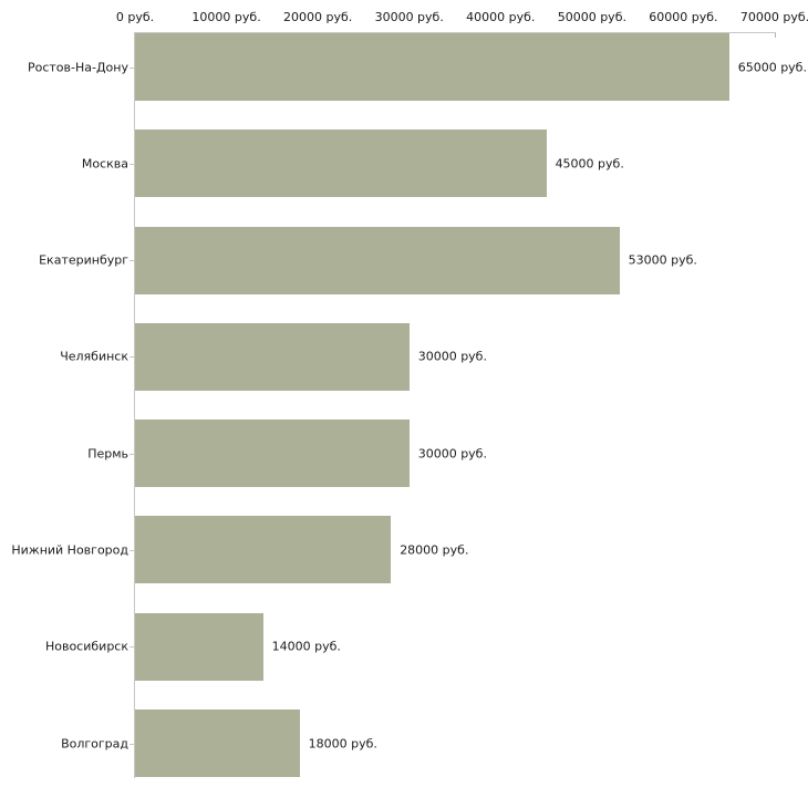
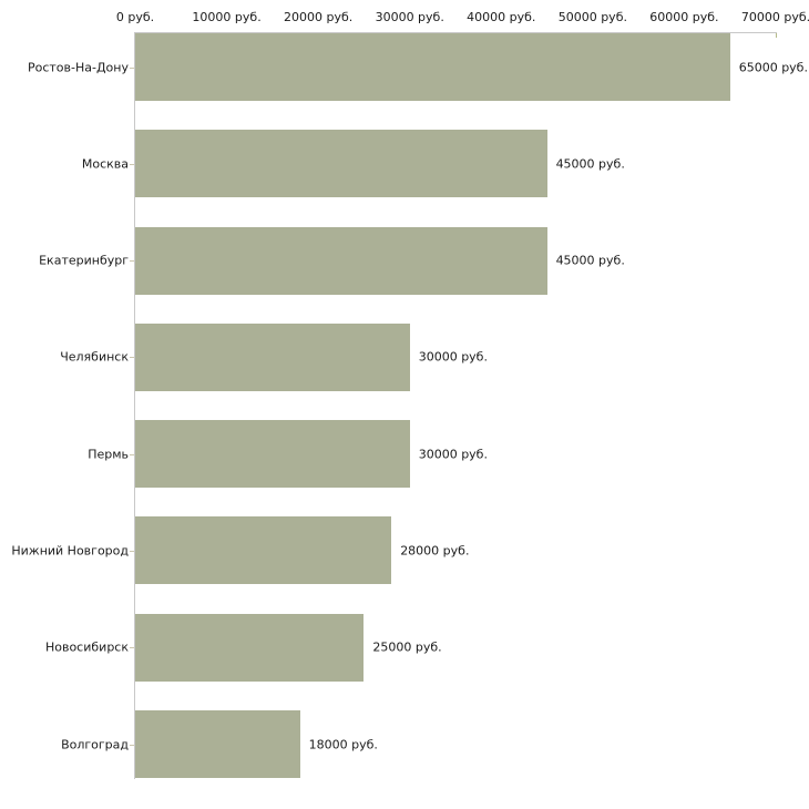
Екатеринбург: 53000 -> 45000
Новосибирск: 14000 -> 25000
